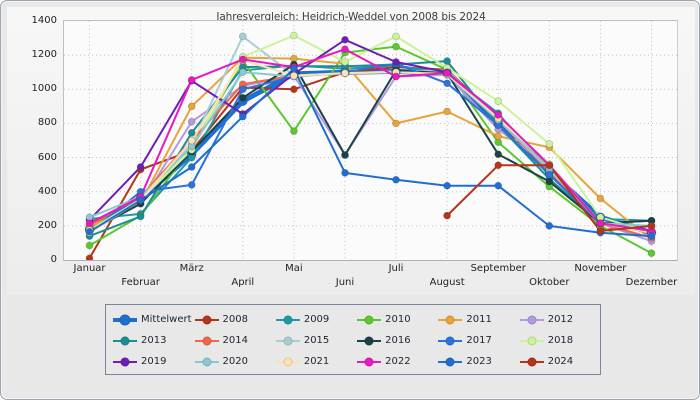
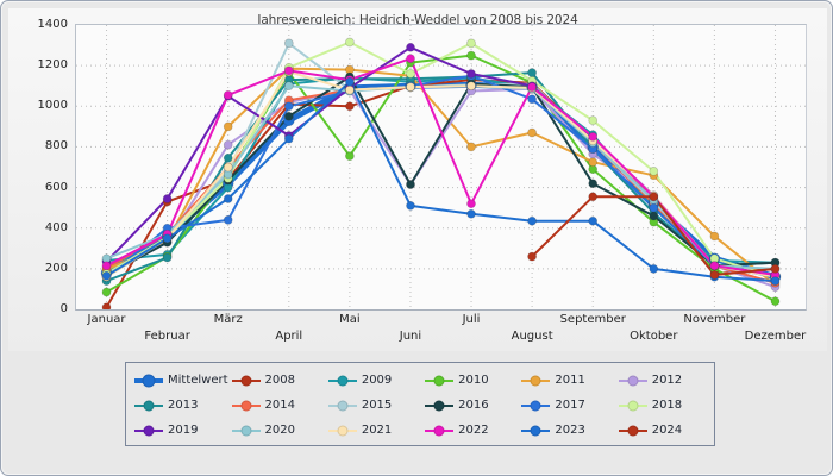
2022/Juli: 1080 -> 520
